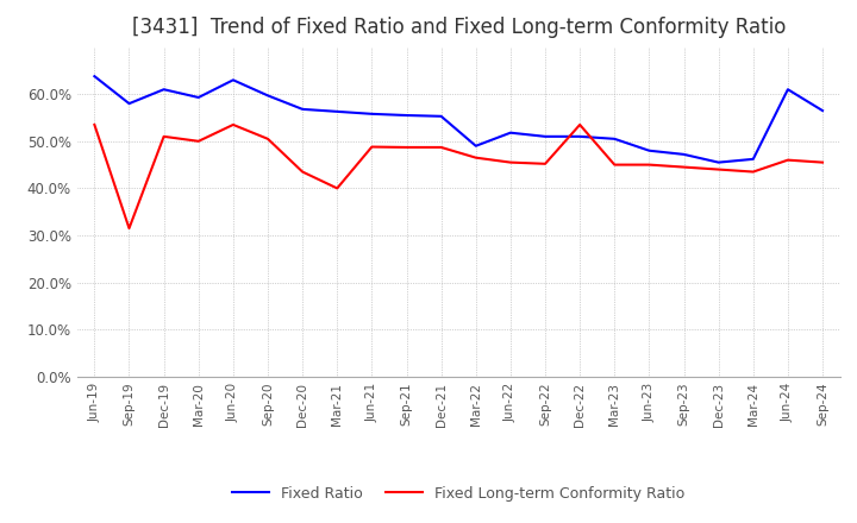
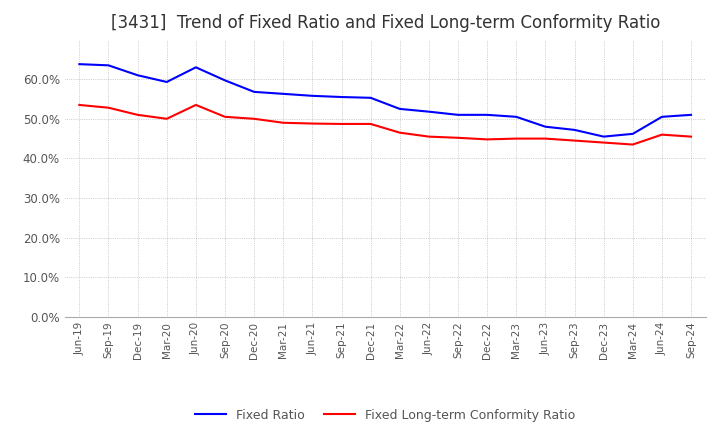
Fixed Ratio/Sep-19: 58.0% -> 63.5%
Fixed Long-term Conformity Ratio/Sep-19: 31.5% -> 52.8%
Fixed Long-term Conformity Ratio/Dec-20: 43.5% -> 50.0%
Fixed Long-term Conformity Ratio/Mar-21: 40.0% -> 49.0%
Fixed Ratio/Mar-22: 49.0% -> 52.5%
Fixed Long-term Conformity Ratio/Dec-22: 53.5% -> 44.8%
Fixed Ratio/Jun-24: 61.0% -> 50.5%
Fixed Ratio/Sep-24: 56.5% -> 51.0%
